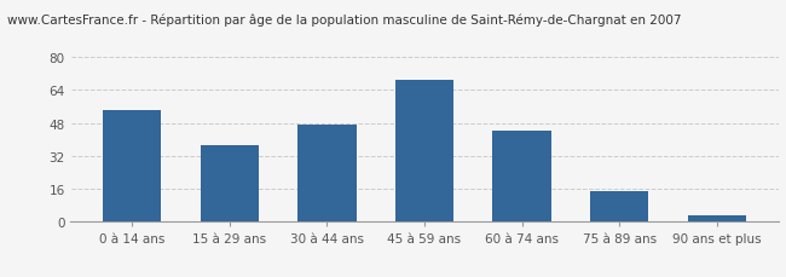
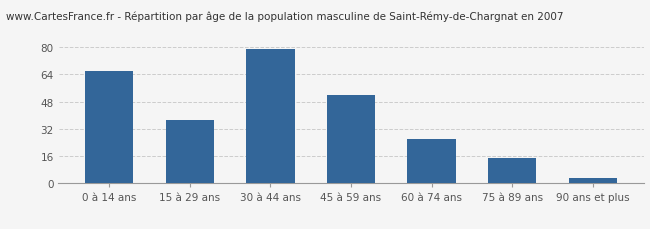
0 à 14 ans: 54 -> 66
30 à 44 ans: 47 -> 79
45 à 59 ans: 69 -> 52
60 à 74 ans: 44 -> 26
